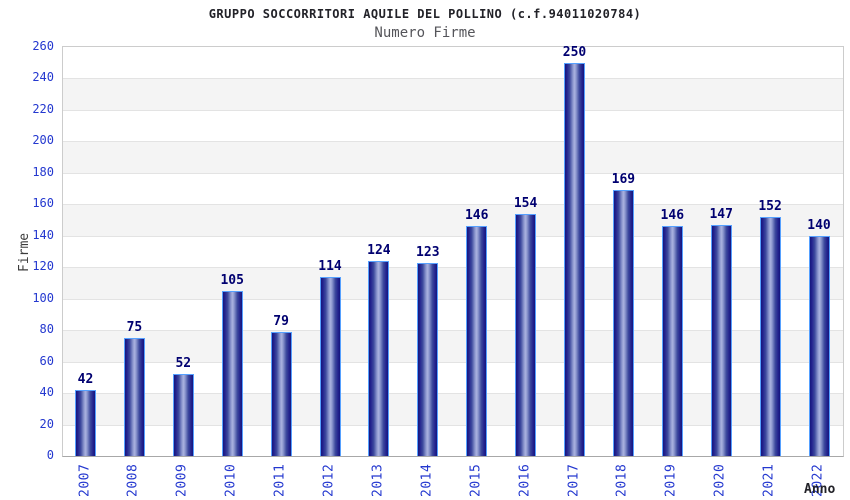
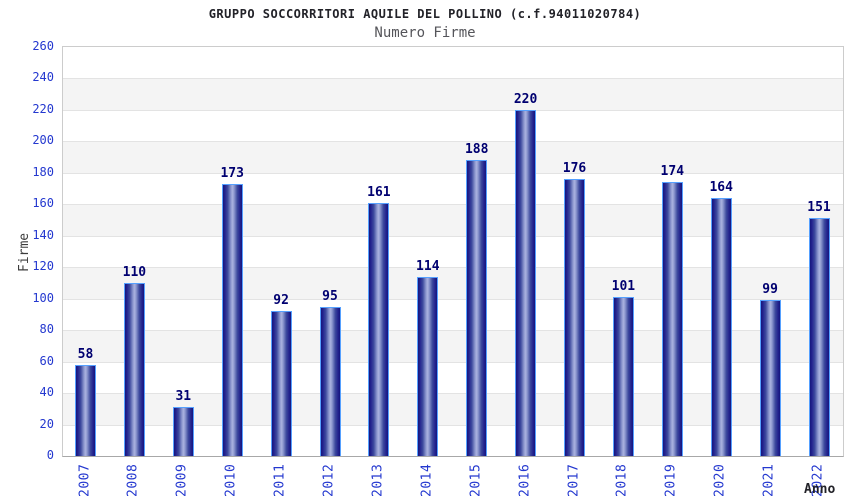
2007: 42 -> 58
2008: 75 -> 110
2009: 52 -> 31
2010: 105 -> 173
2011: 79 -> 92
2012: 114 -> 95
2013: 124 -> 161
2014: 123 -> 114
2015: 146 -> 188
2016: 154 -> 220
2017: 250 -> 176
2018: 169 -> 101
2019: 146 -> 174
2020: 147 -> 164
2021: 152 -> 99
2022: 140 -> 151
